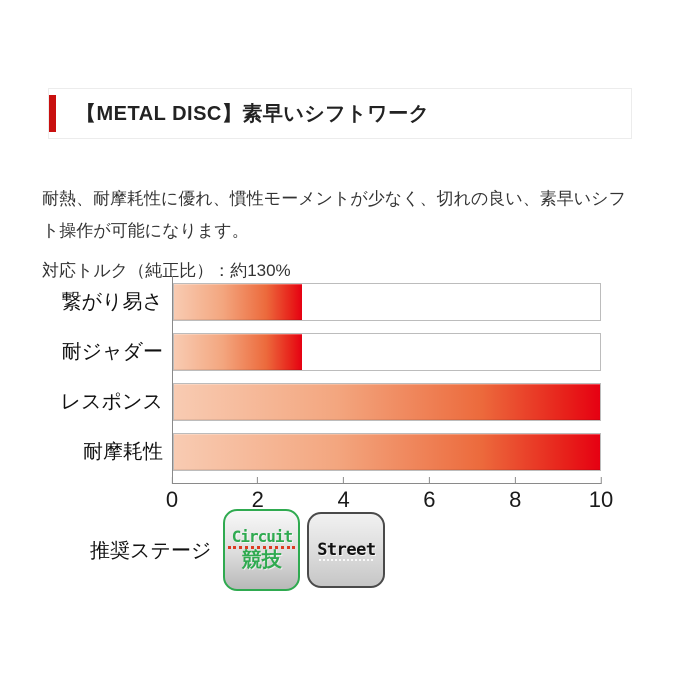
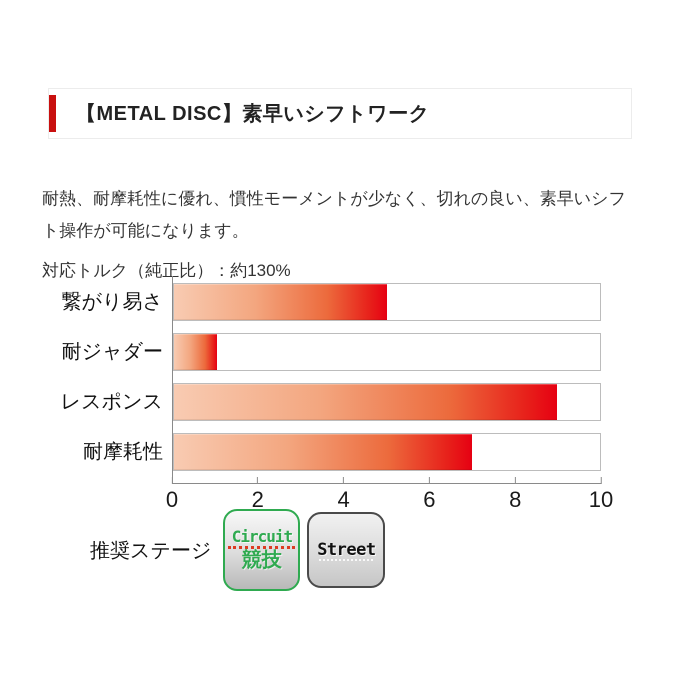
繋がり易さ: 3 -> 5
耐ジャダー: 3 -> 1
レスポンス: 10 -> 9
耐摩耗性: 10 -> 7
